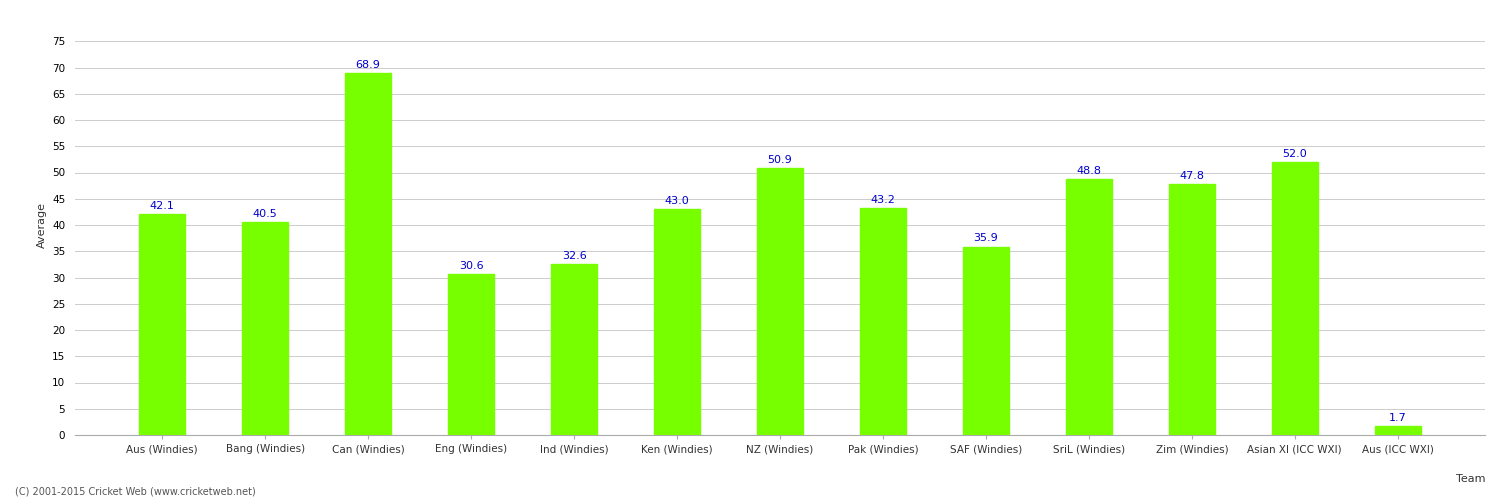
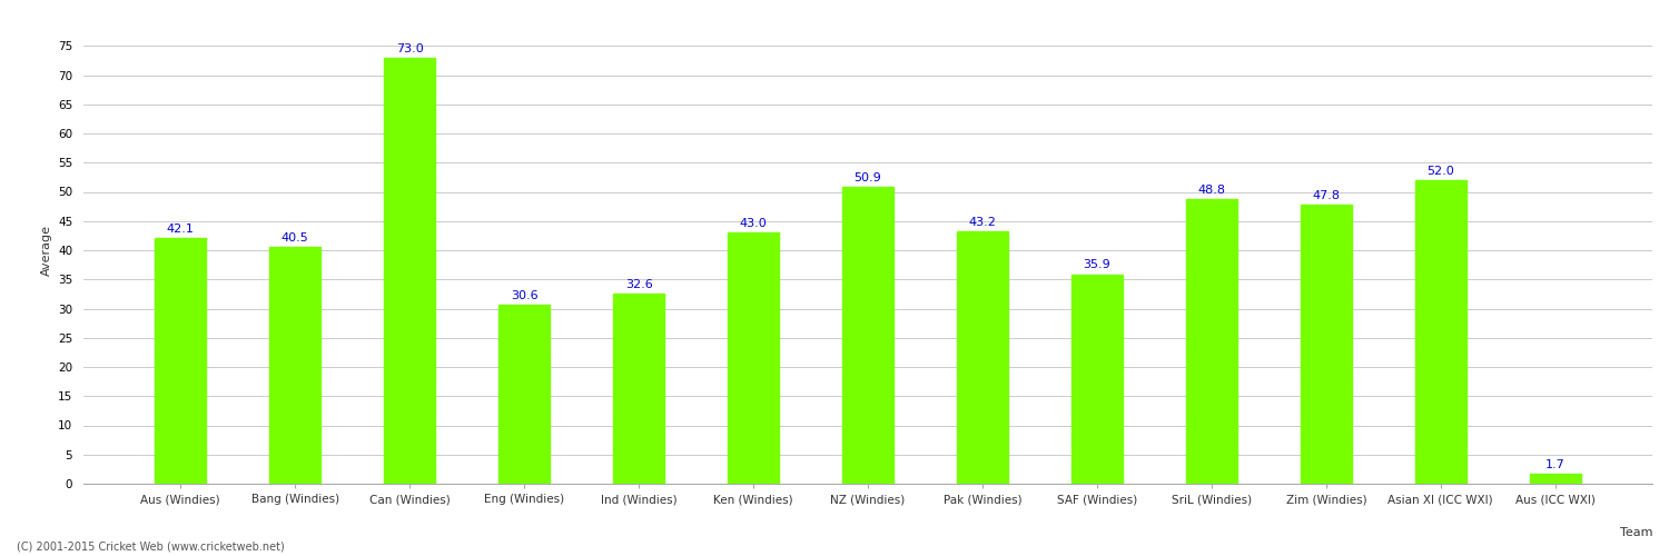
Can (Windies): 68.9 -> 73.0
